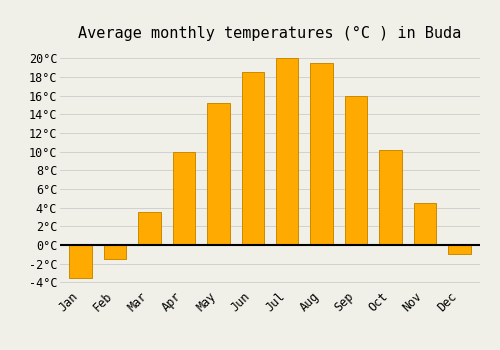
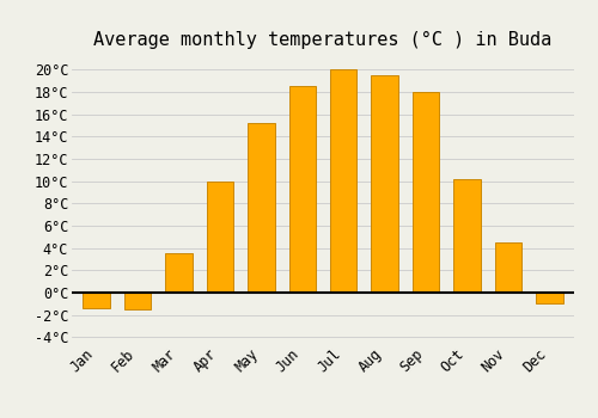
Jan: -3.5°C -> -1.4°C
Sep: 16.0°C -> 18.0°C
